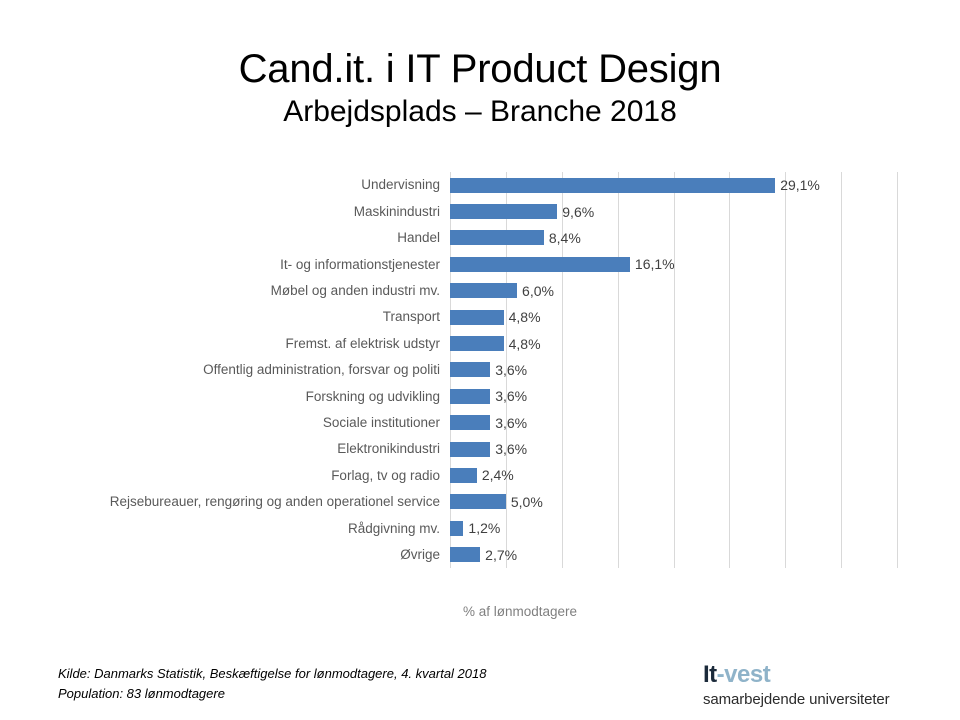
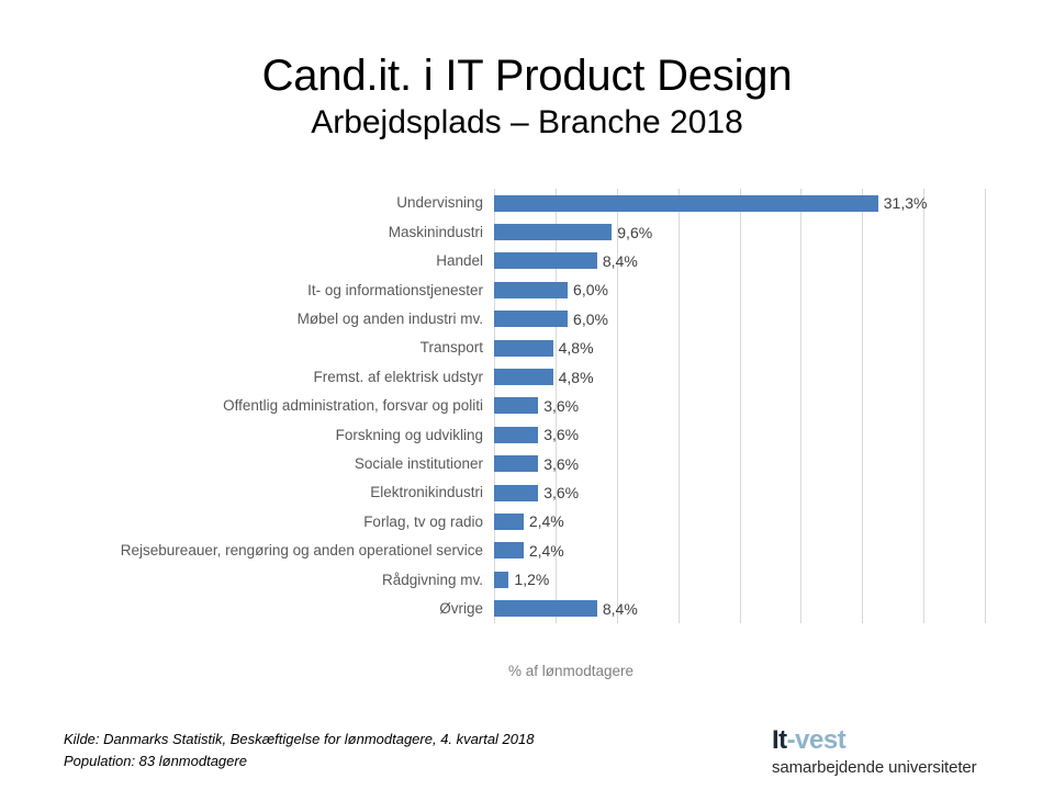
Undervisning: 29,1% -> 31,3%
It- og informationstjenester: 16,1% -> 6,0%
Rejsebureauer, rengøring og anden operationel service: 5,0% -> 2,4%
Øvrige: 2,7% -> 8,4%
